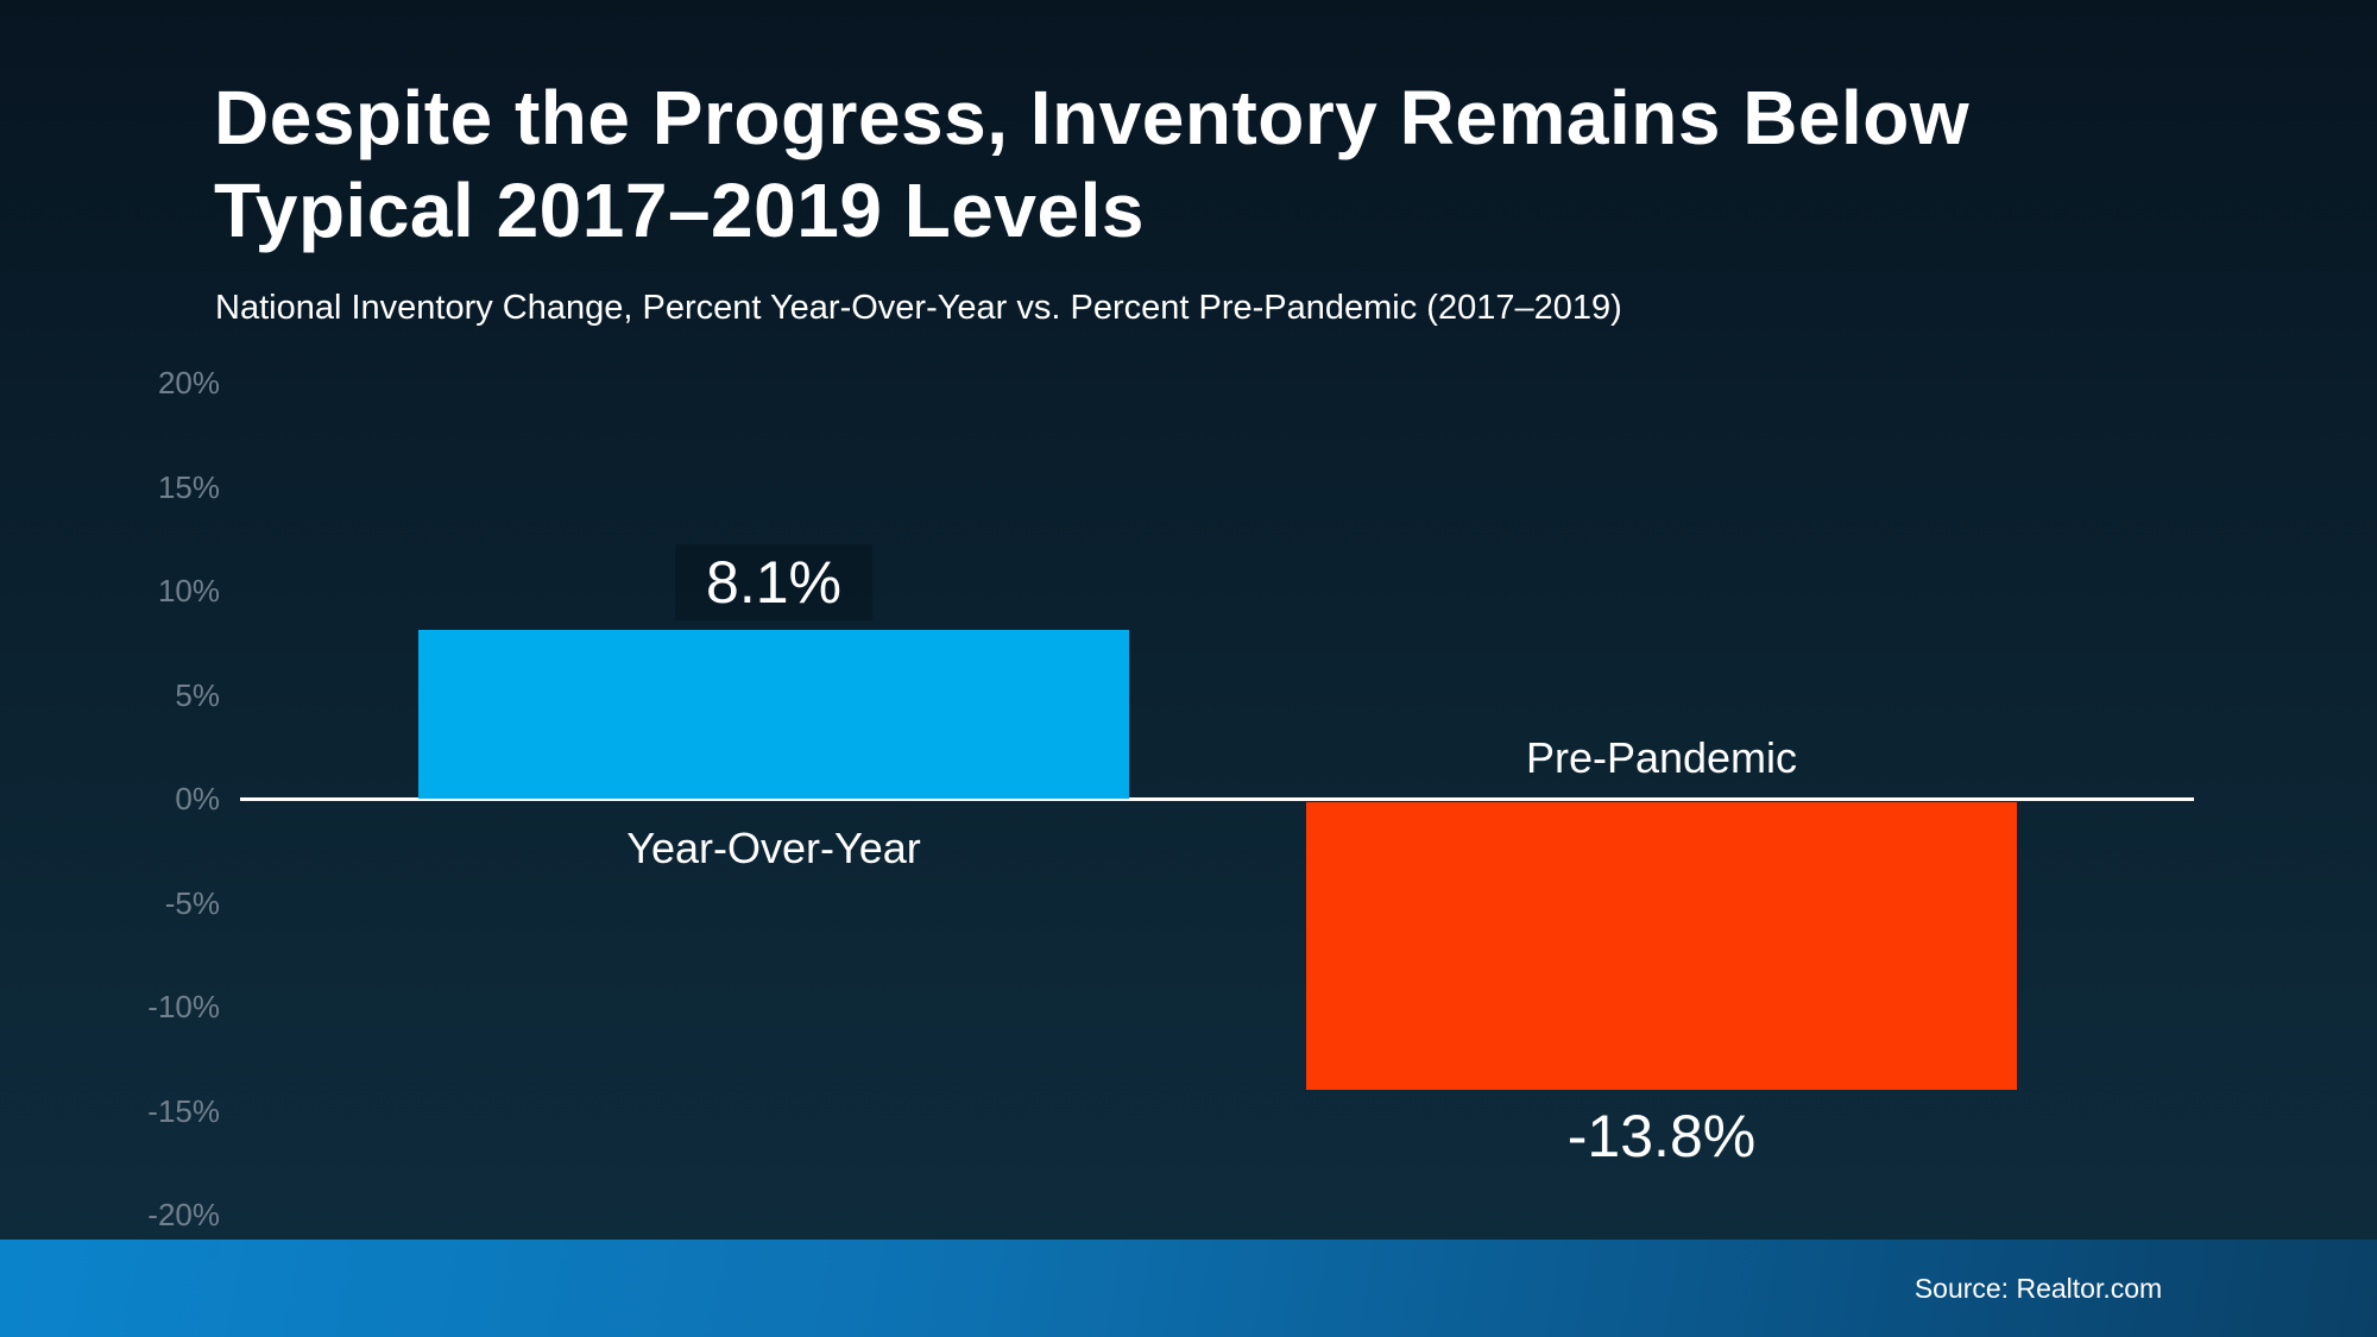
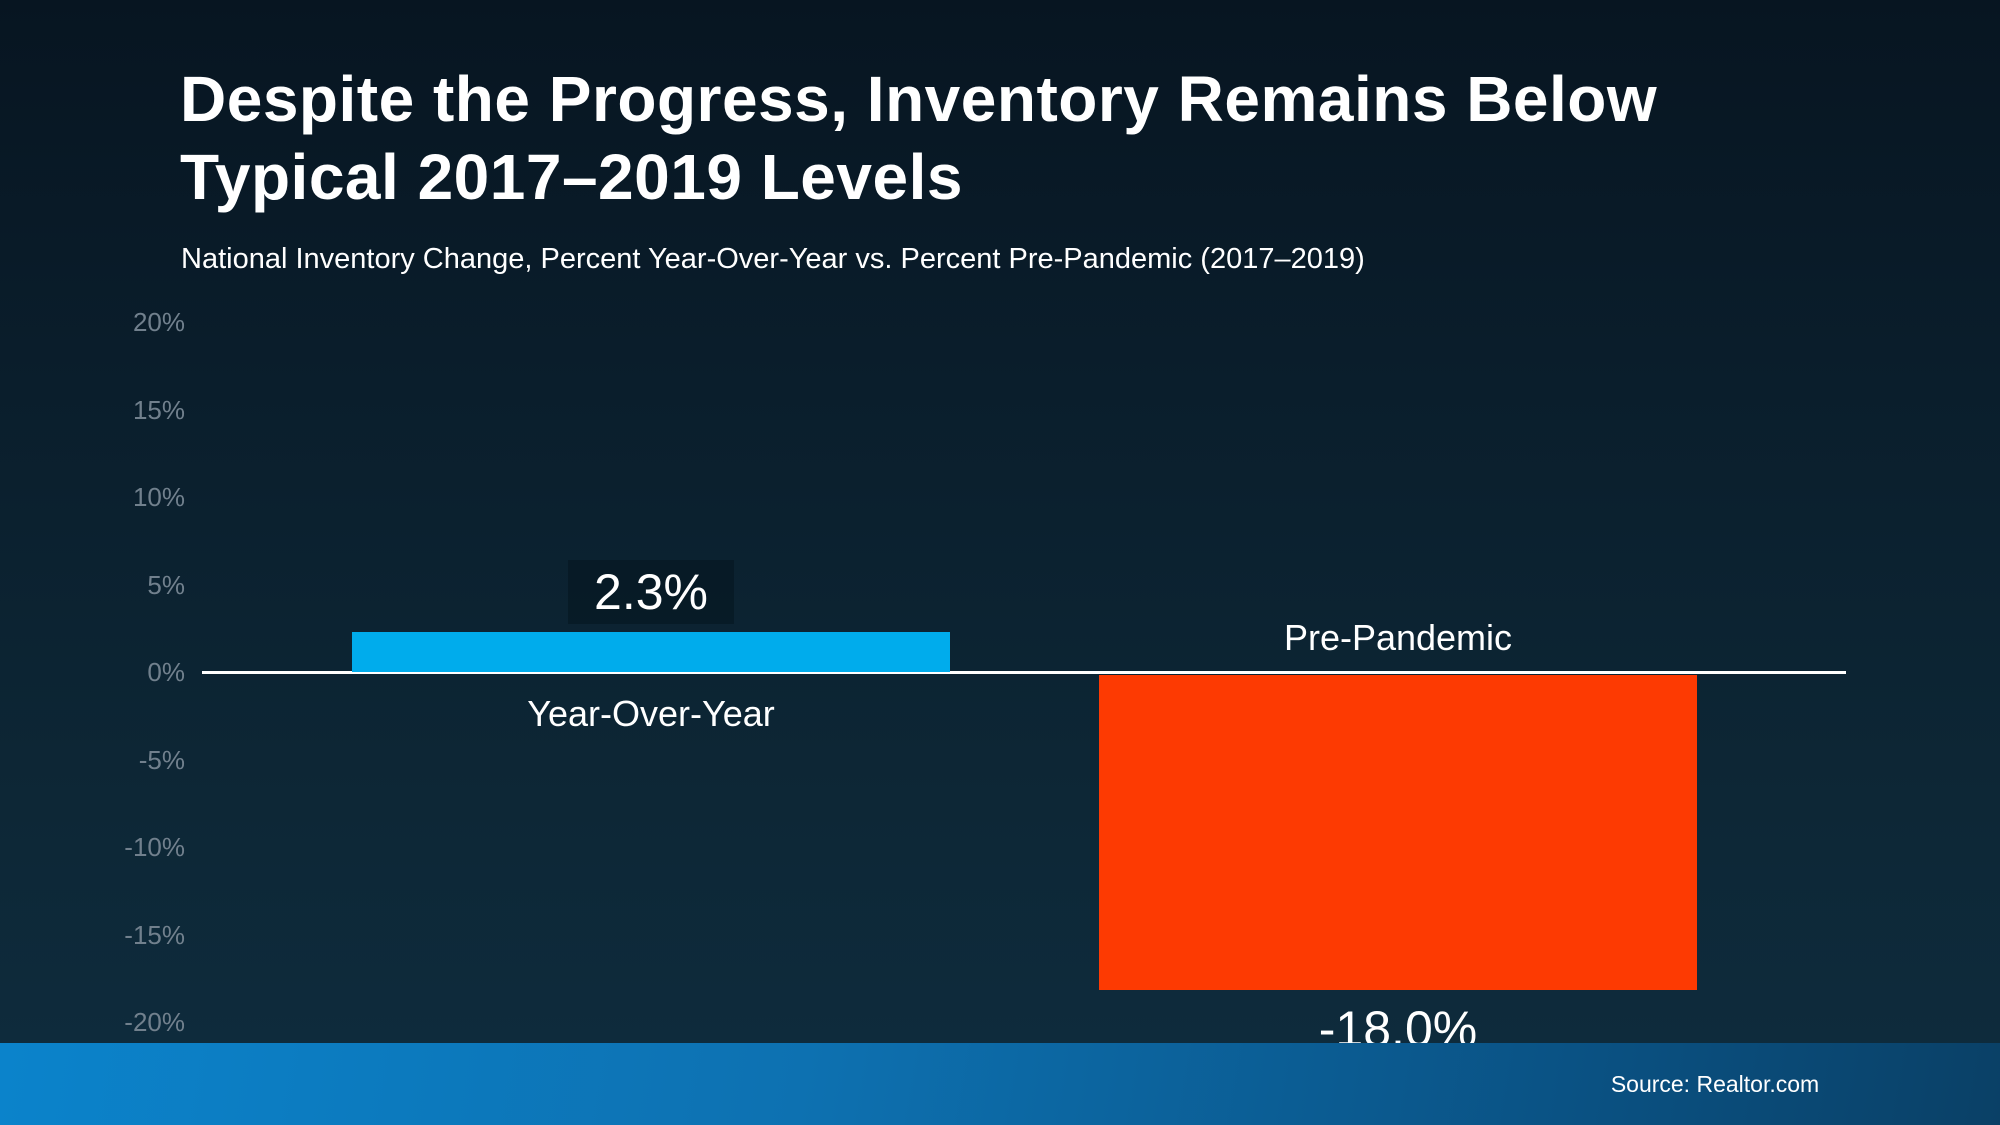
Year-Over-Year: 8.1% -> 2.3%
Pre-Pandemic: -13.8% -> -18.0%
